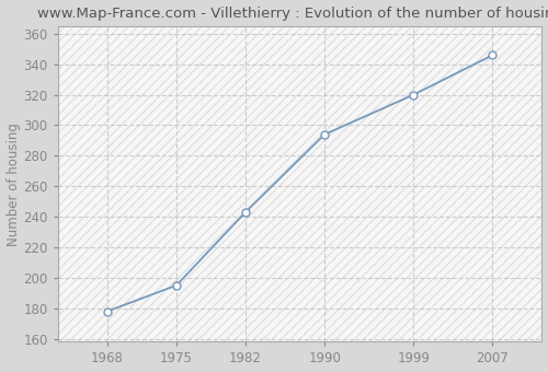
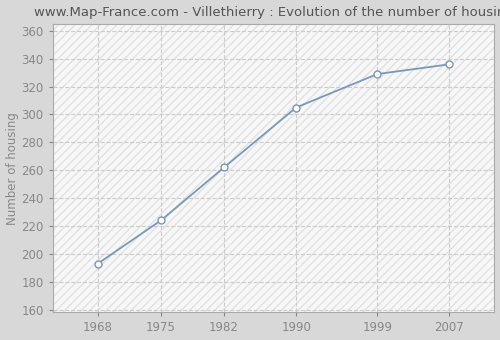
1968: 178 -> 193
1975: 195 -> 224
1982: 243 -> 262
1990: 294 -> 305
1999: 320 -> 329
2007: 346 -> 336
